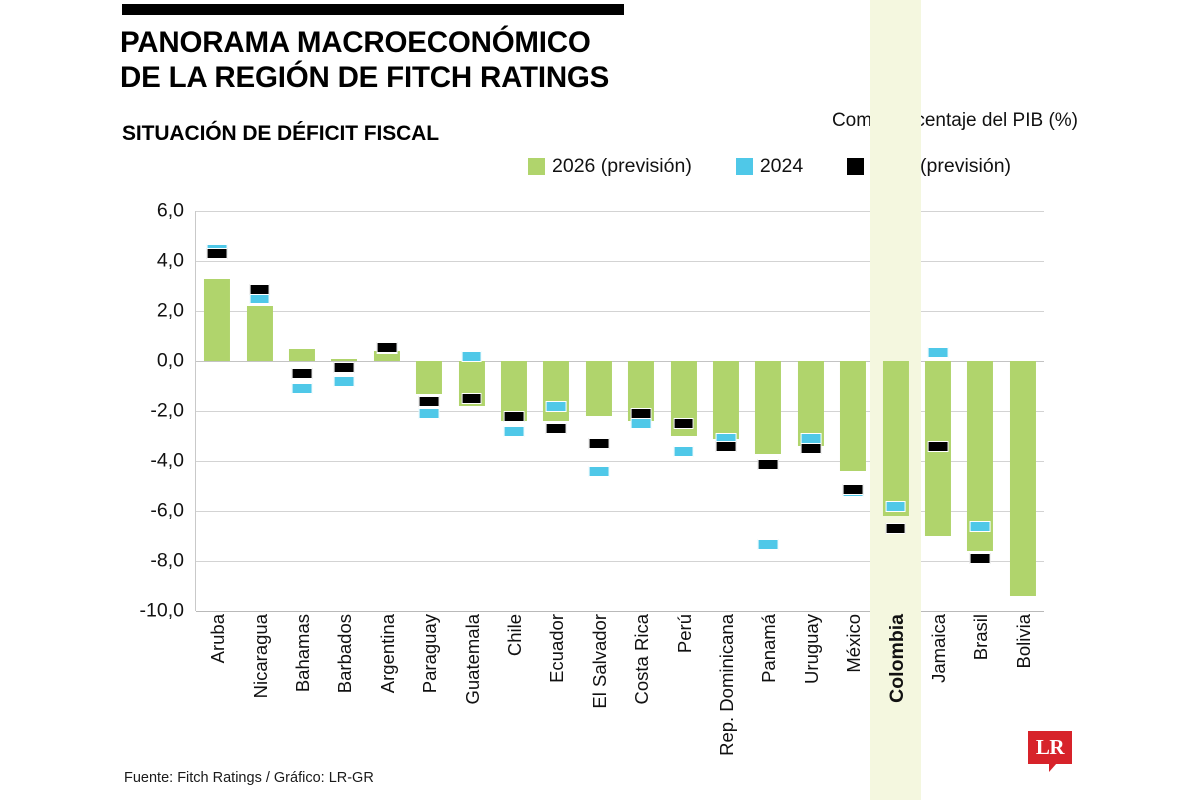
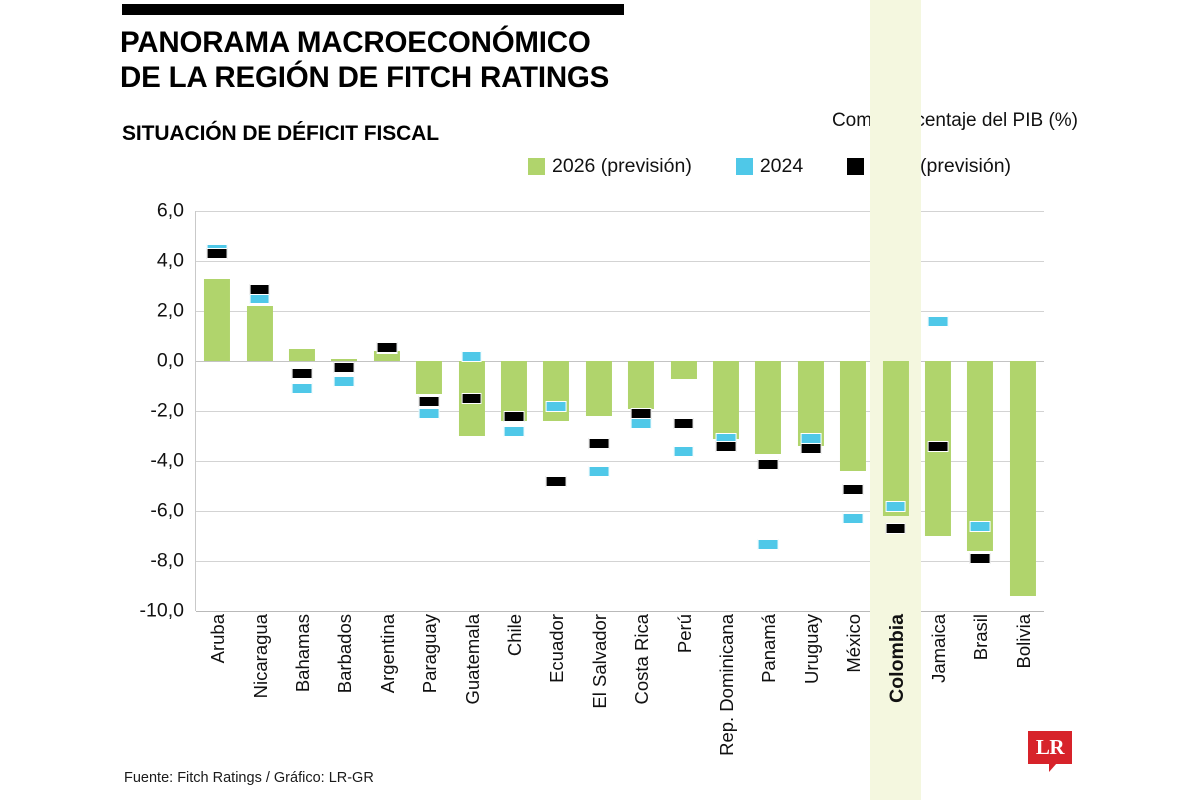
2026 (previsión)/Guatemala: -1,8 -> -3,0
2025 (previsión)/Ecuador: -2,7 -> -4,8
2026 (previsión)/Costa Rica: -2,4 -> -1,9
2026 (previsión)/Perú: -3,0 -> -0,7
2024/México: -5,2 -> -6,3
2024/Jamaica: 0,3 -> 1,6
